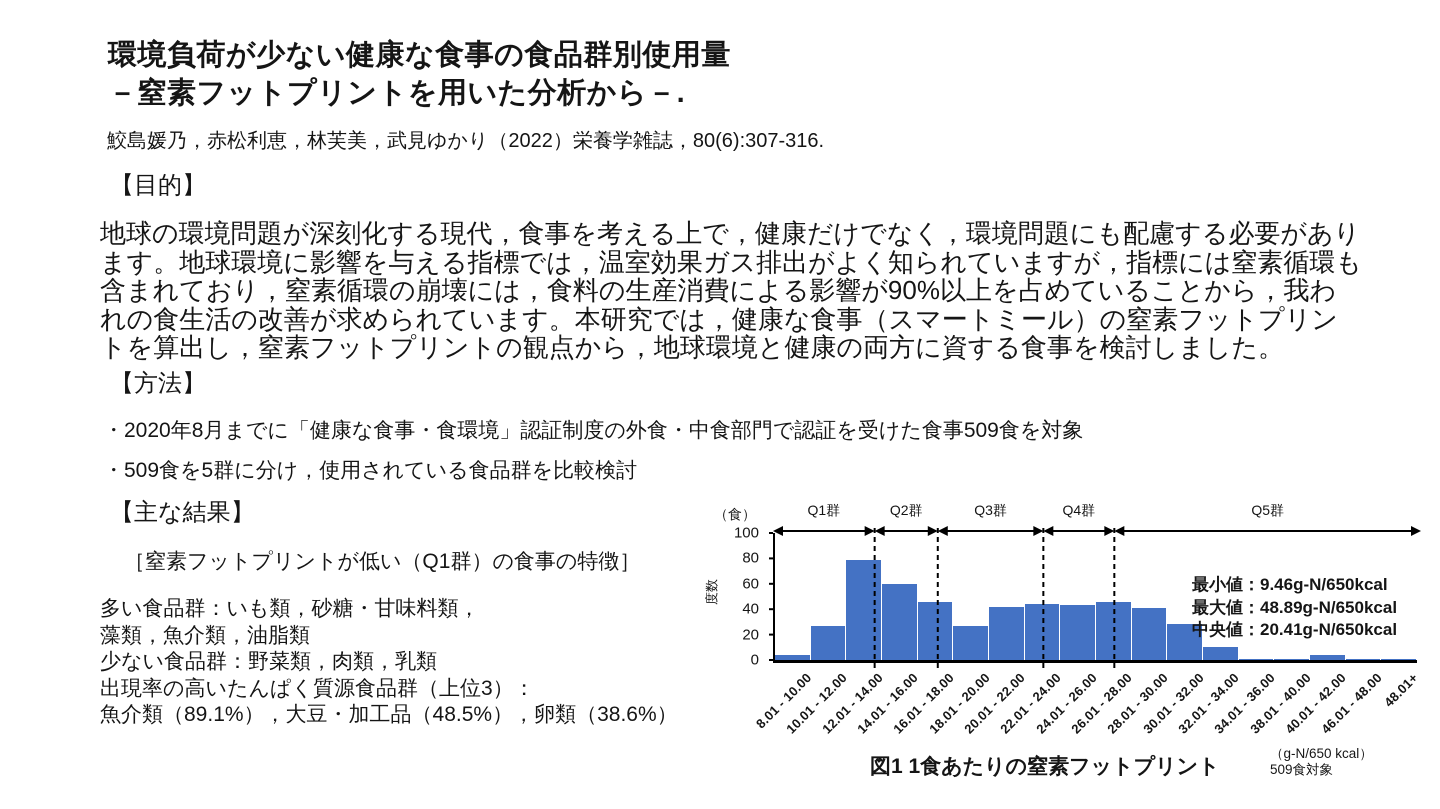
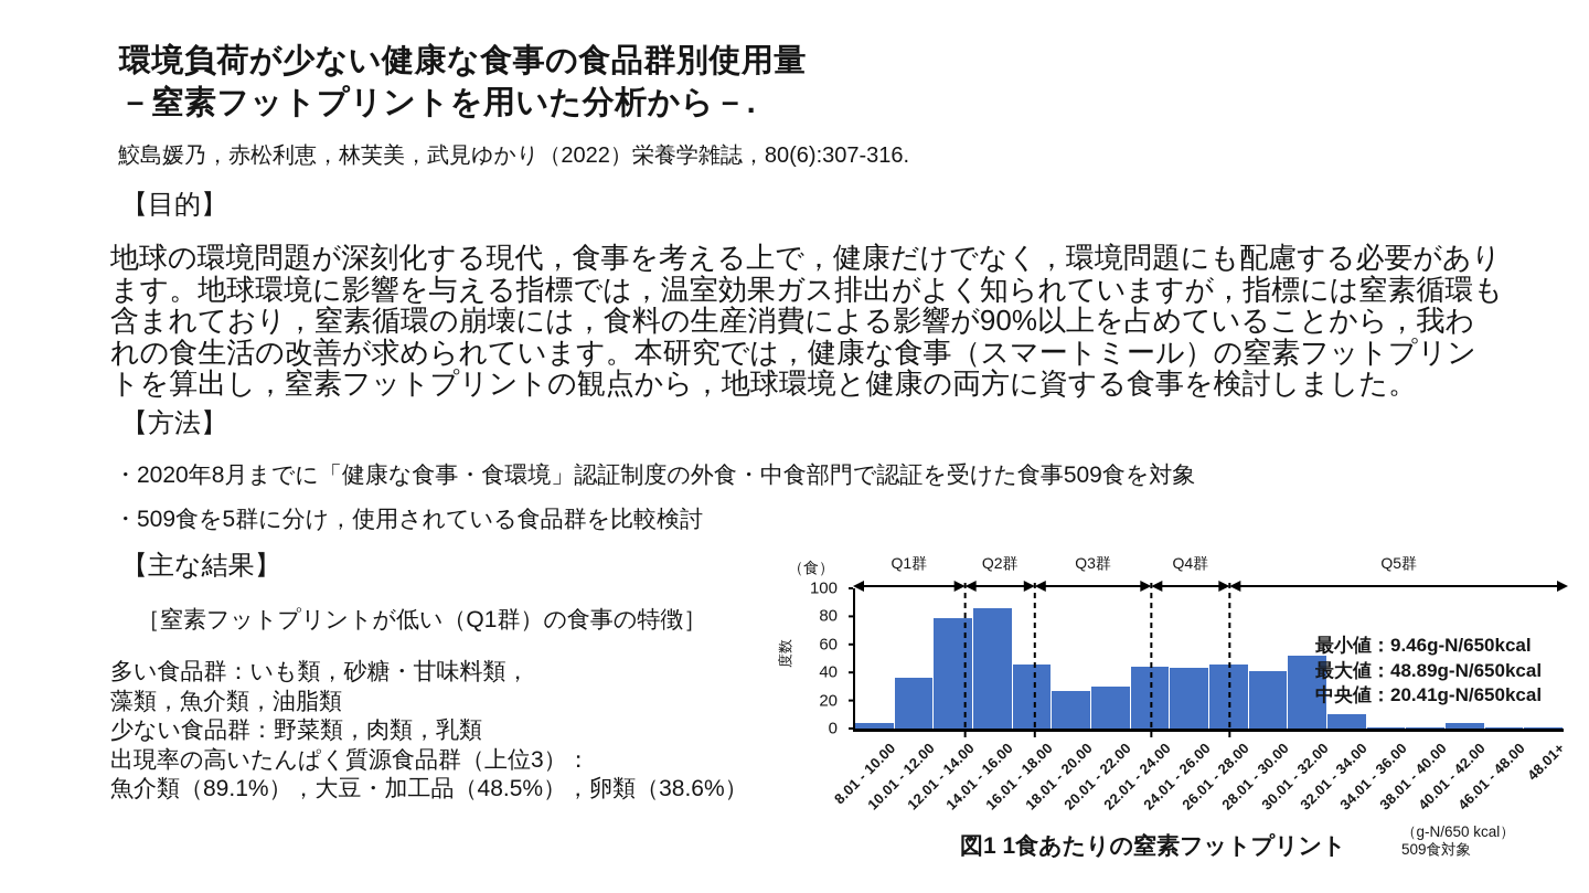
10.01 - 12.00: 27 -> 36
14.01 - 16.00: 60 -> 86
20.01 - 22.00: 42 -> 30
30.01 - 32.00: 28 -> 52
